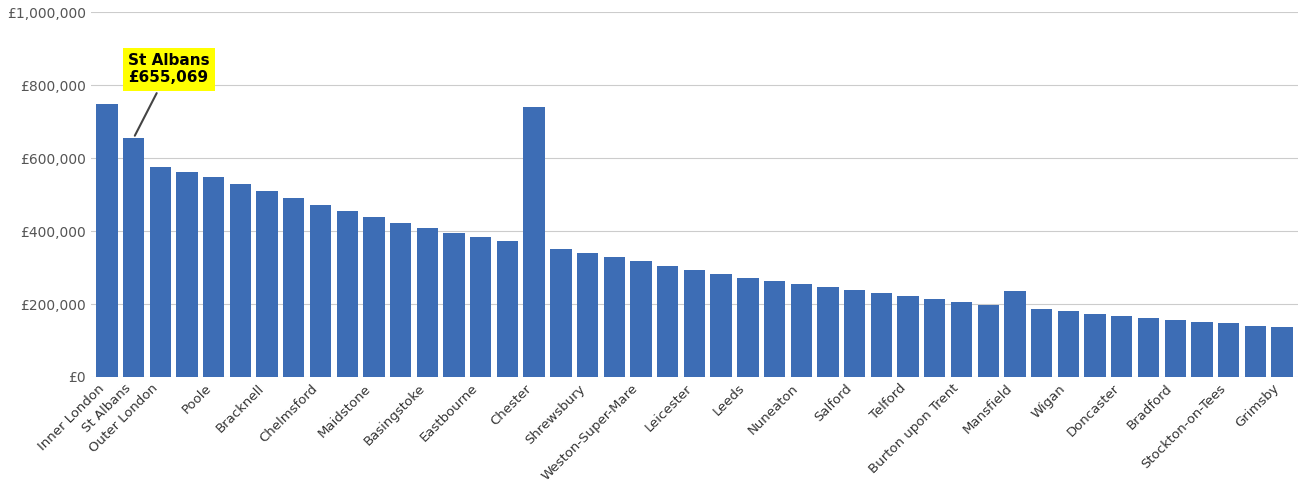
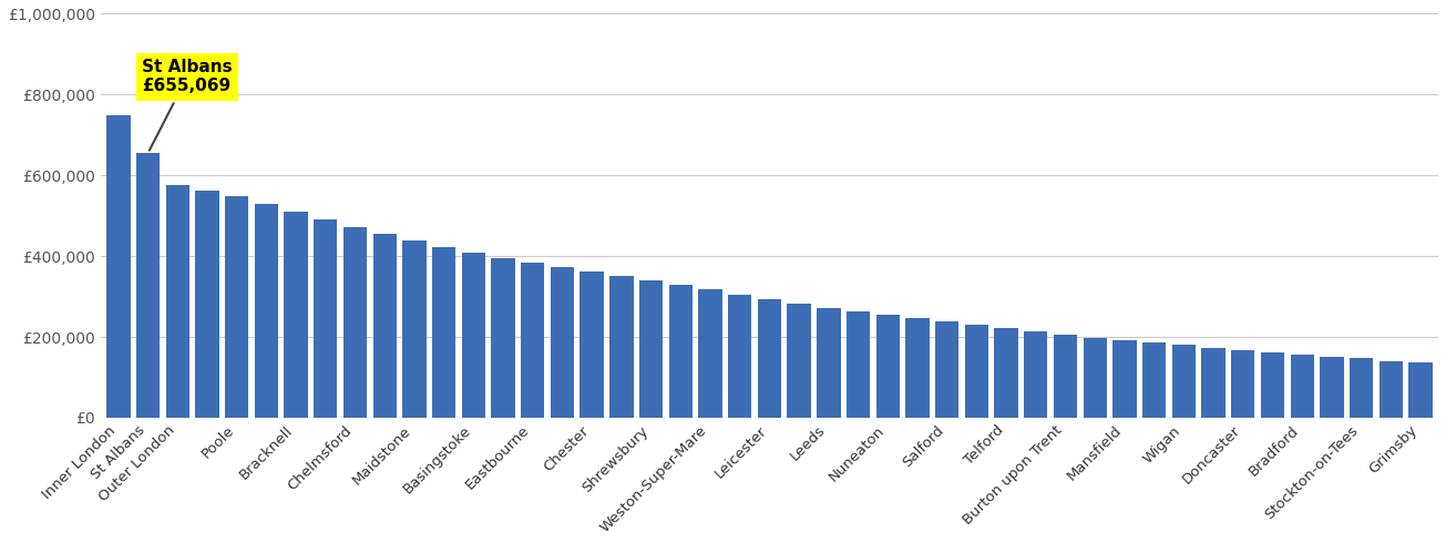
Chester: £740,000 -> £362,000
Mansfield: £235,000 -> £192,000
